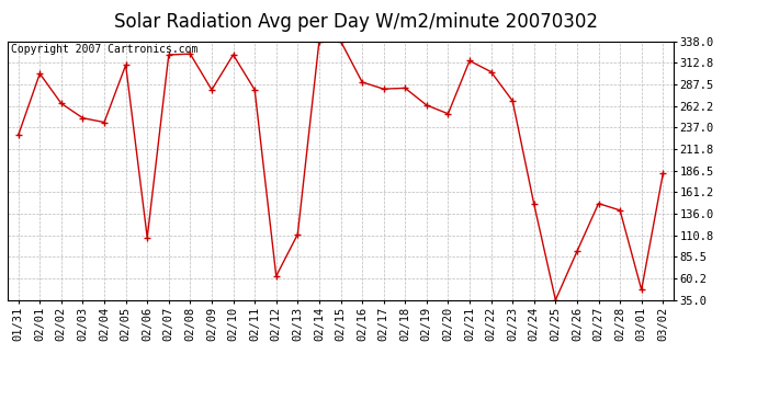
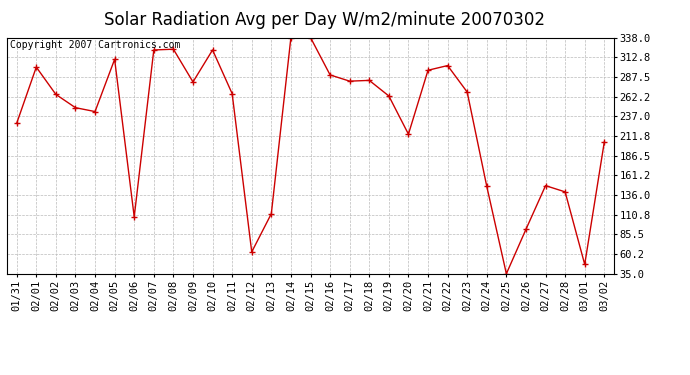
02/11: 281 -> 266
02/20: 253 -> 214
02/21: 315 -> 296
03/02: 183 -> 204
